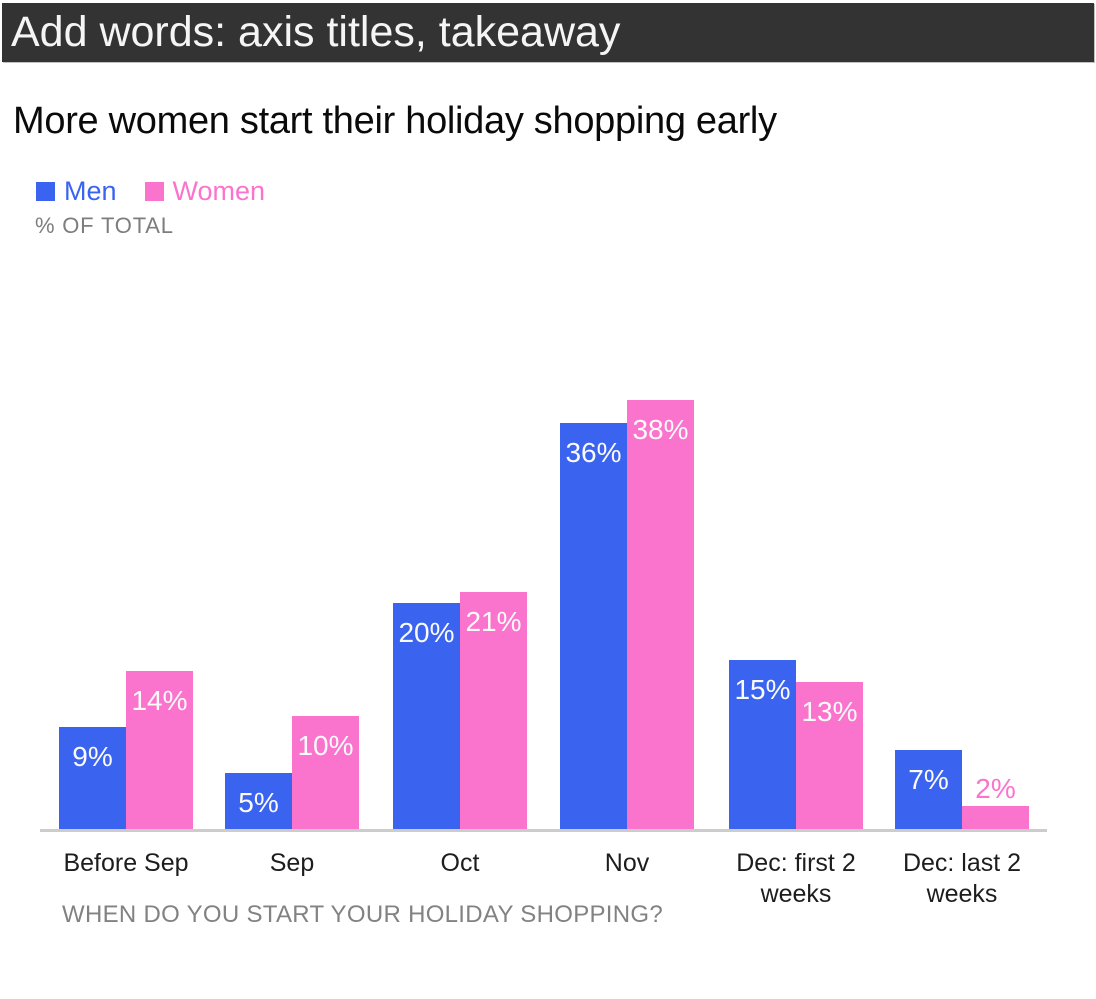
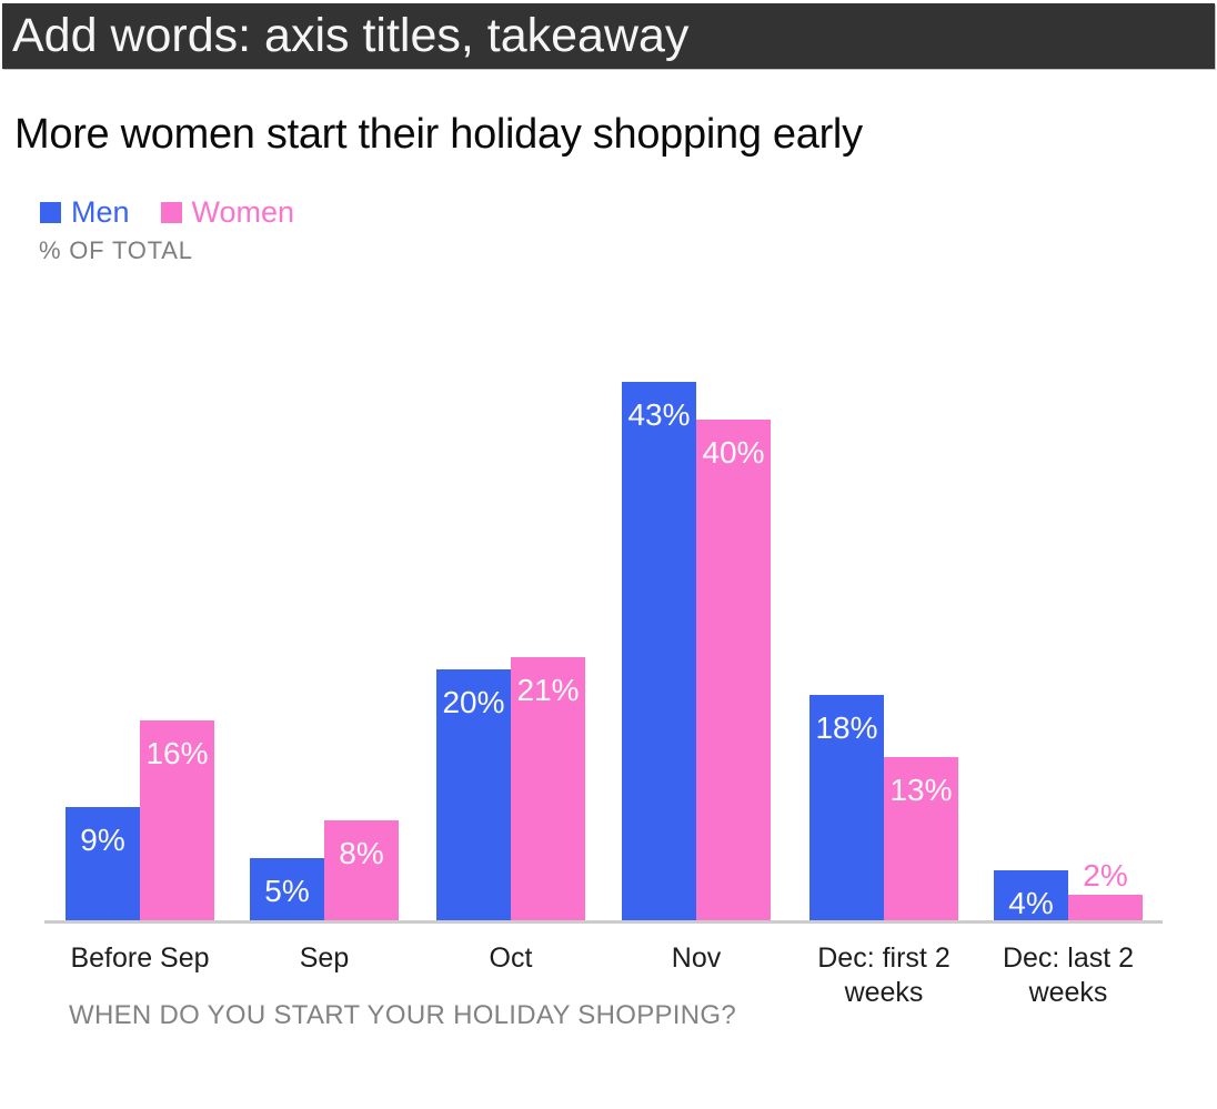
Women/Before Sep: 14% -> 16%
Women/Sep: 10% -> 8%
Men/Nov: 36% -> 43%
Women/Nov: 38% -> 40%
Men/Dec: first 2 weeks: 15% -> 18%
Men/Dec: last 2 weeks: 7% -> 4%
